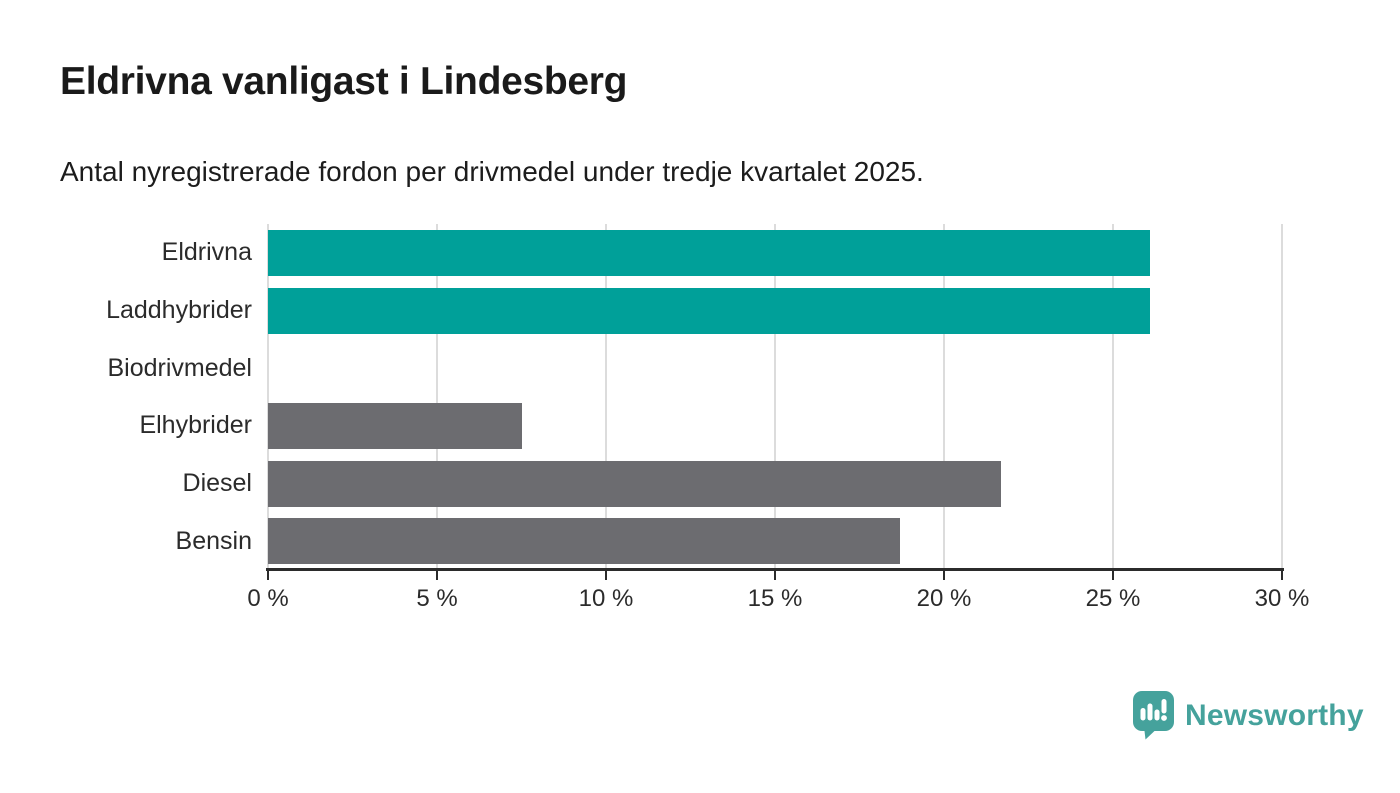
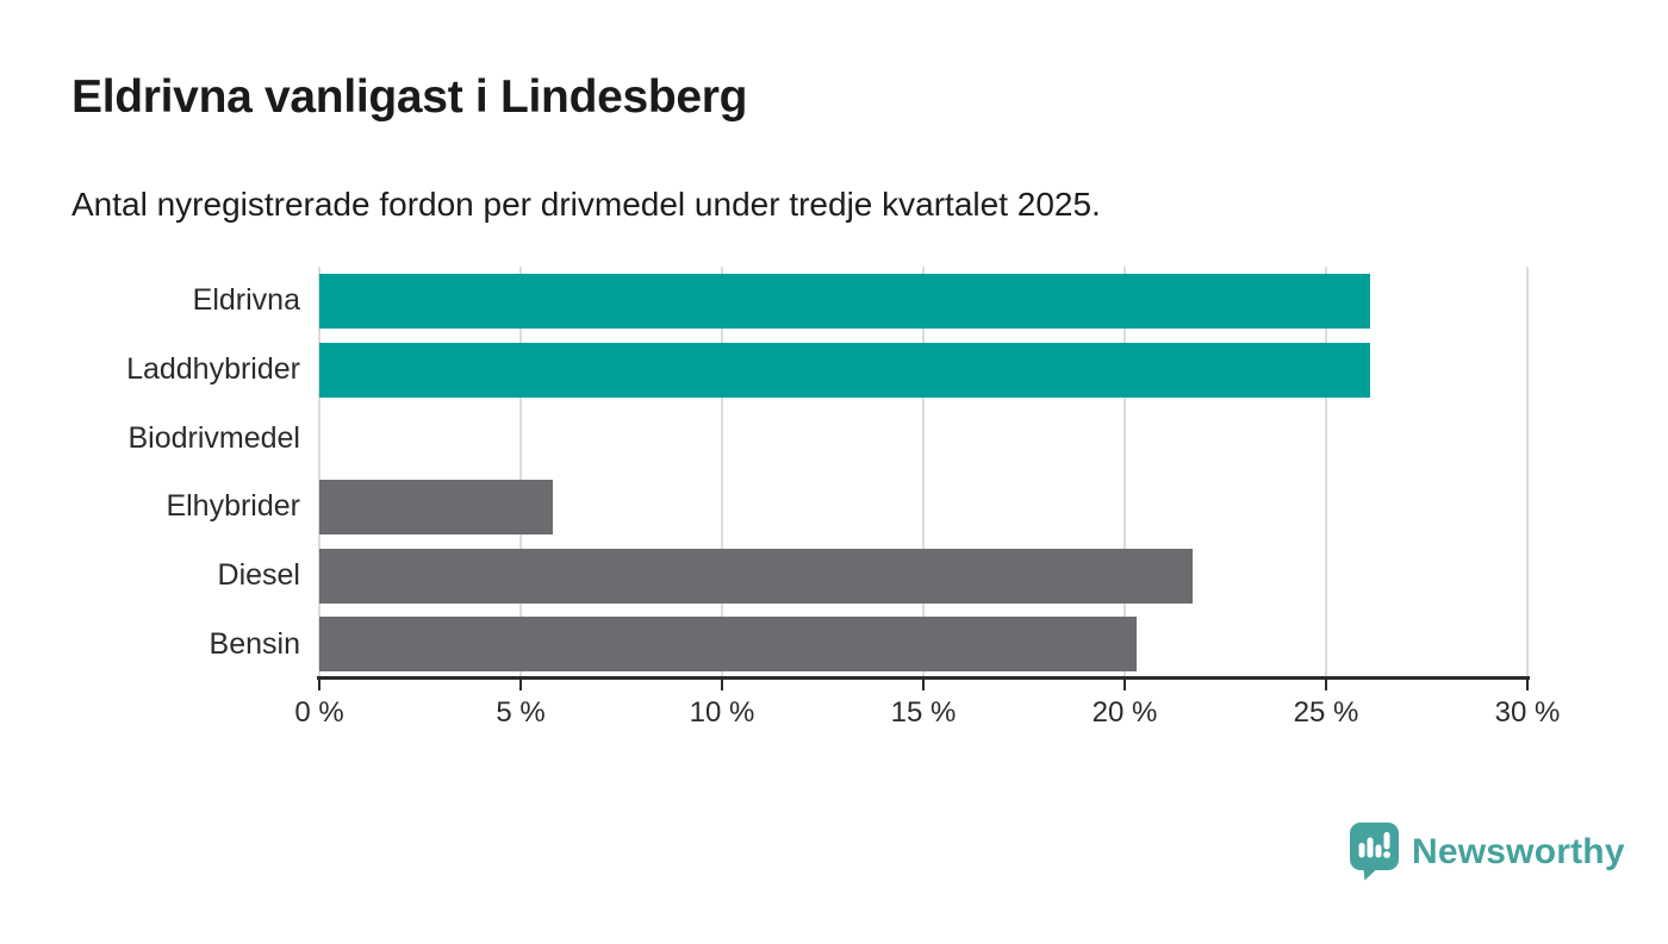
Elhybrider: 7.5% -> 5.8%
Bensin: 18.7% -> 20.3%
